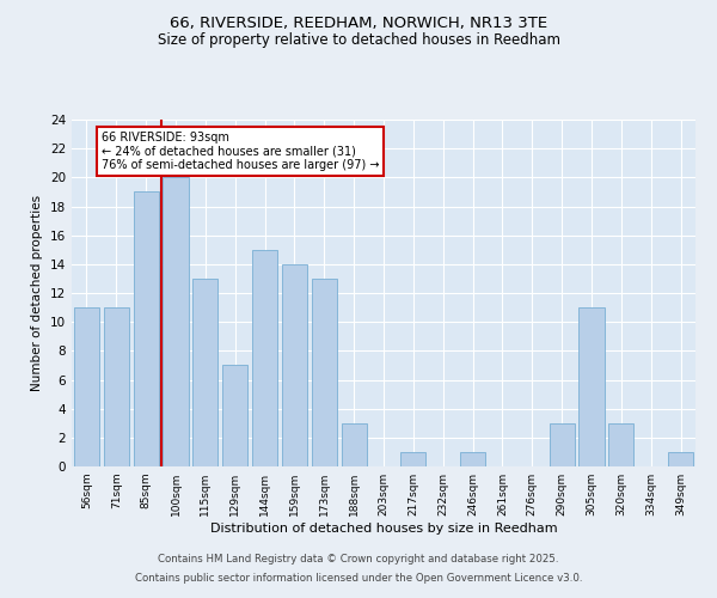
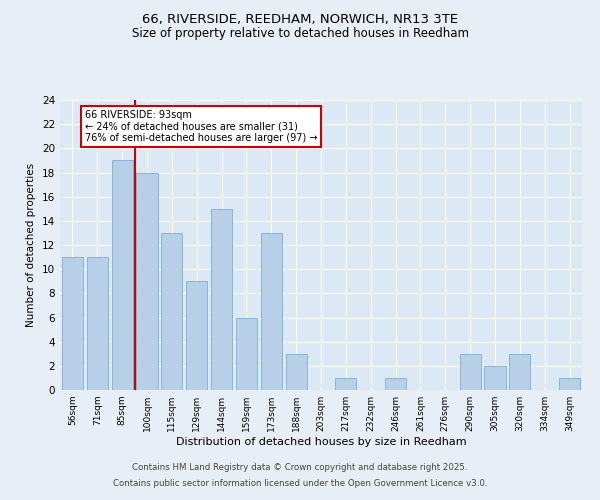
100sqm: 20 -> 18
129sqm: 7 -> 9
159sqm: 14 -> 6
305sqm: 11 -> 2
